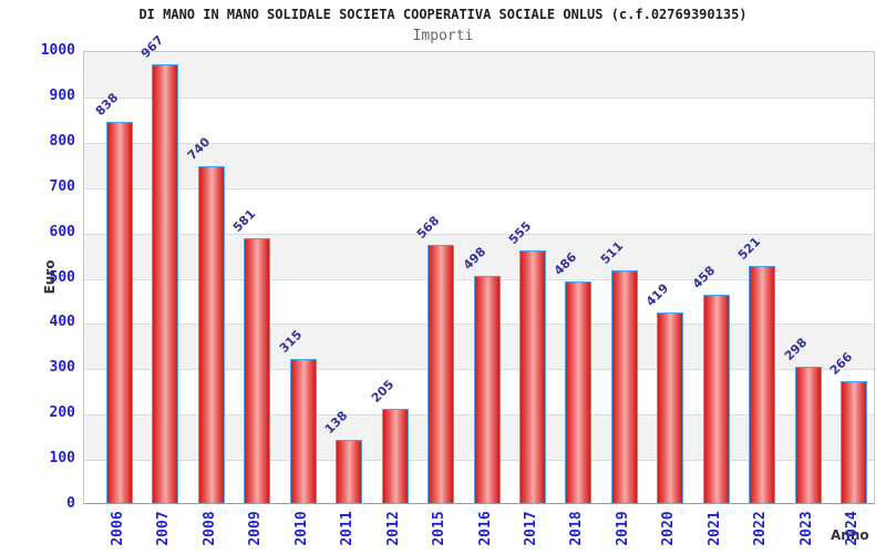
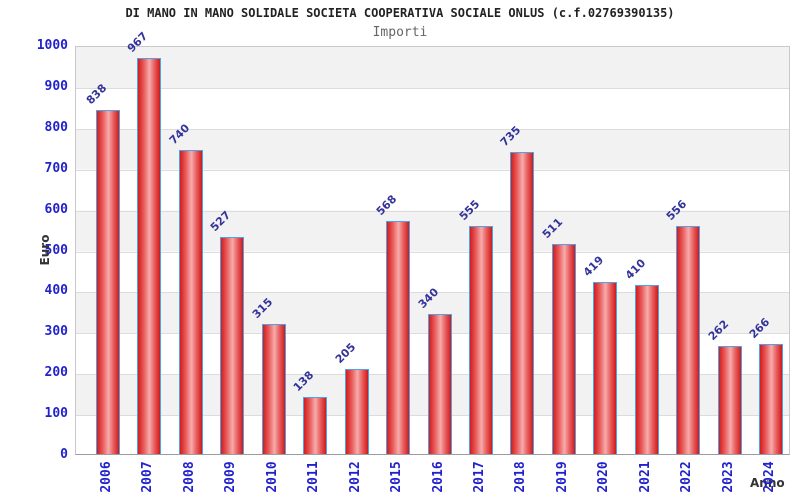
2009: 581 -> 527
2016: 498 -> 340
2018: 486 -> 735
2021: 458 -> 410
2022: 521 -> 556
2023: 298 -> 262
